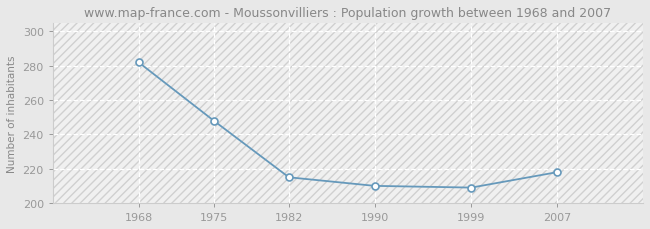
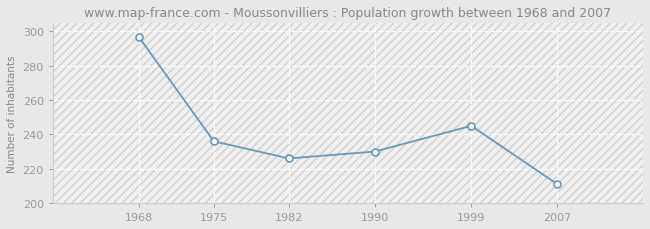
1968: 282 -> 297
1975: 248 -> 236
1982: 215 -> 226
1990: 210 -> 230
1999: 209 -> 245
2007: 218 -> 211
